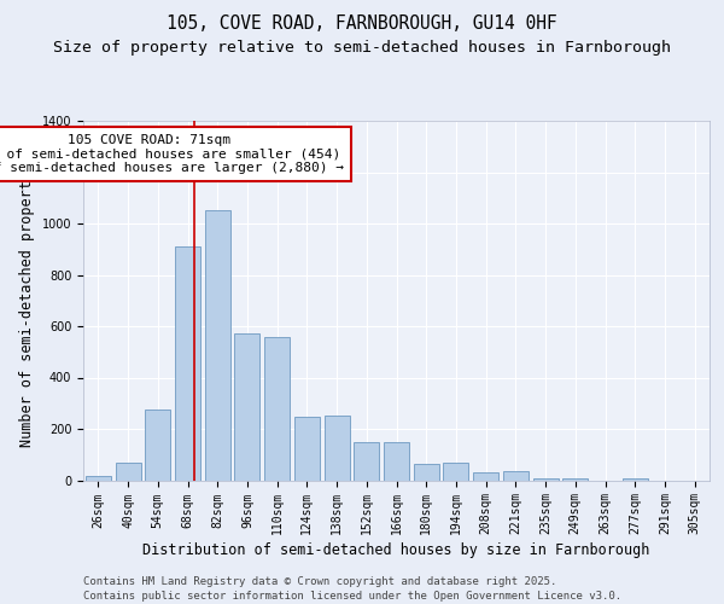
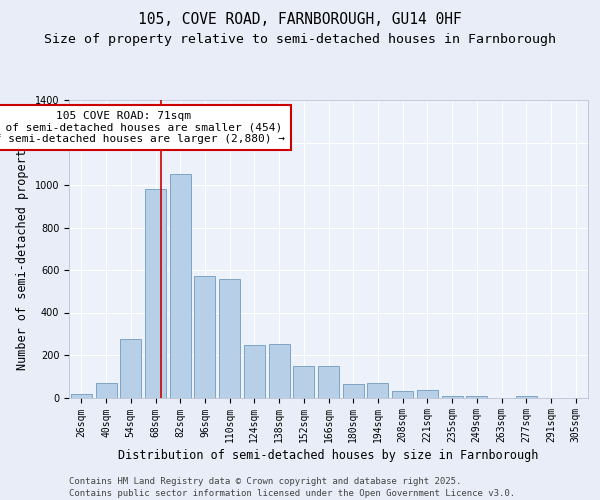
68sqm: 910 -> 980
